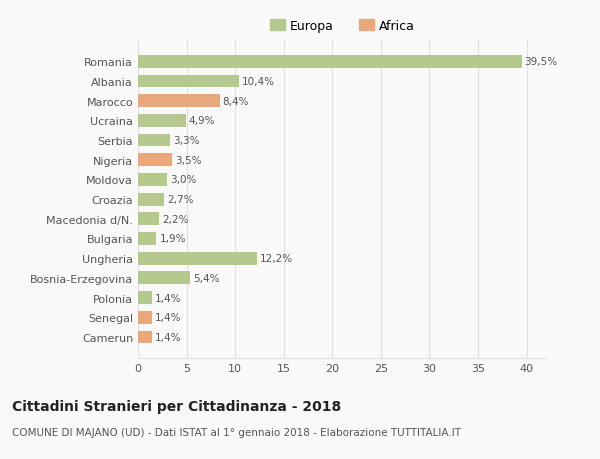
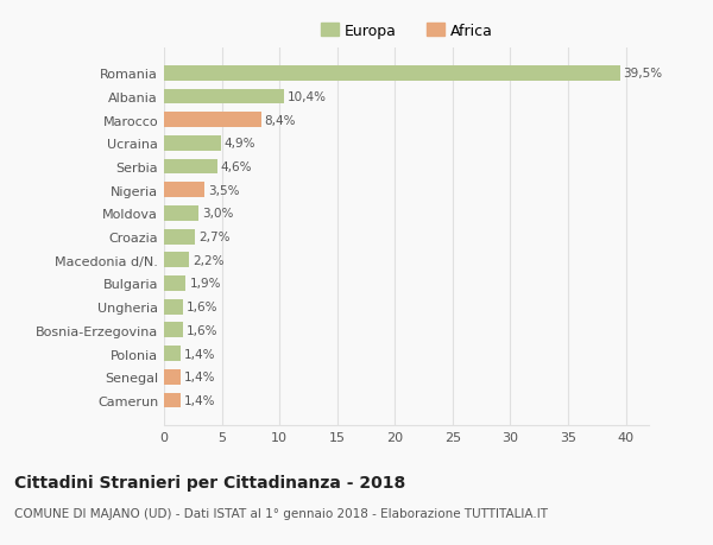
Serbia: 3,3% -> 4,6%
Ungheria: 12,2% -> 1,6%
Bosnia-Erzegovina: 5,4% -> 1,6%
